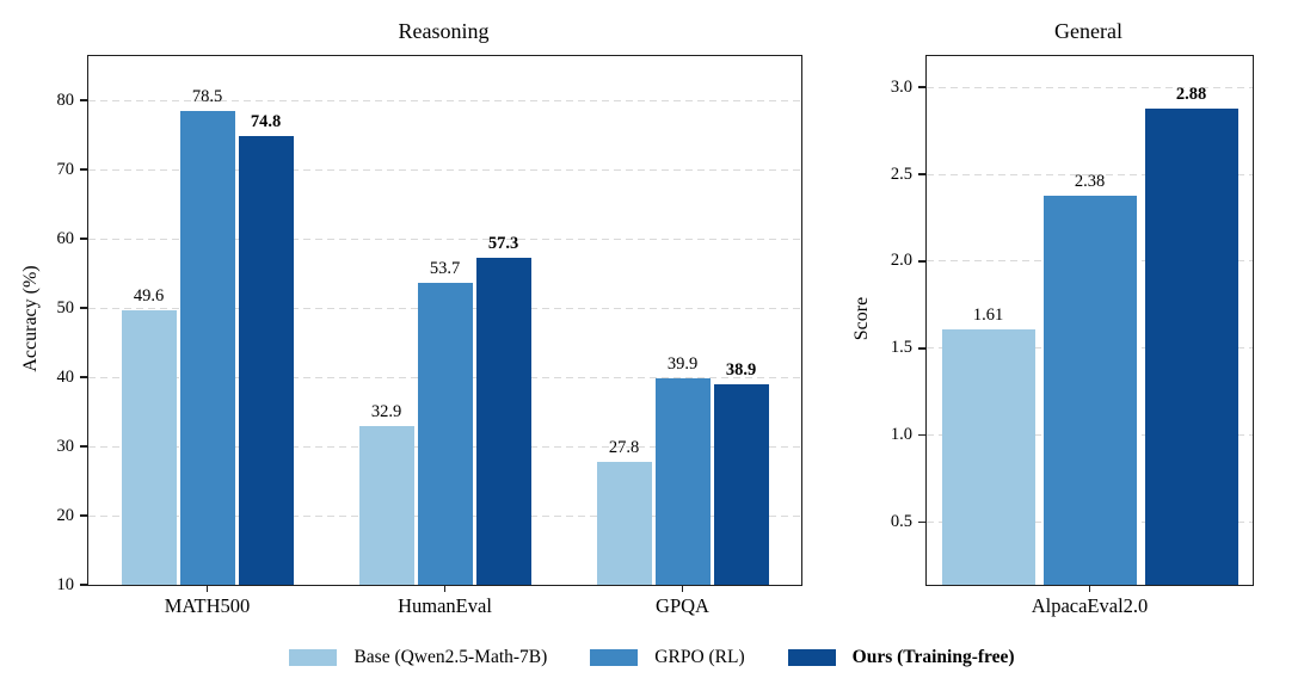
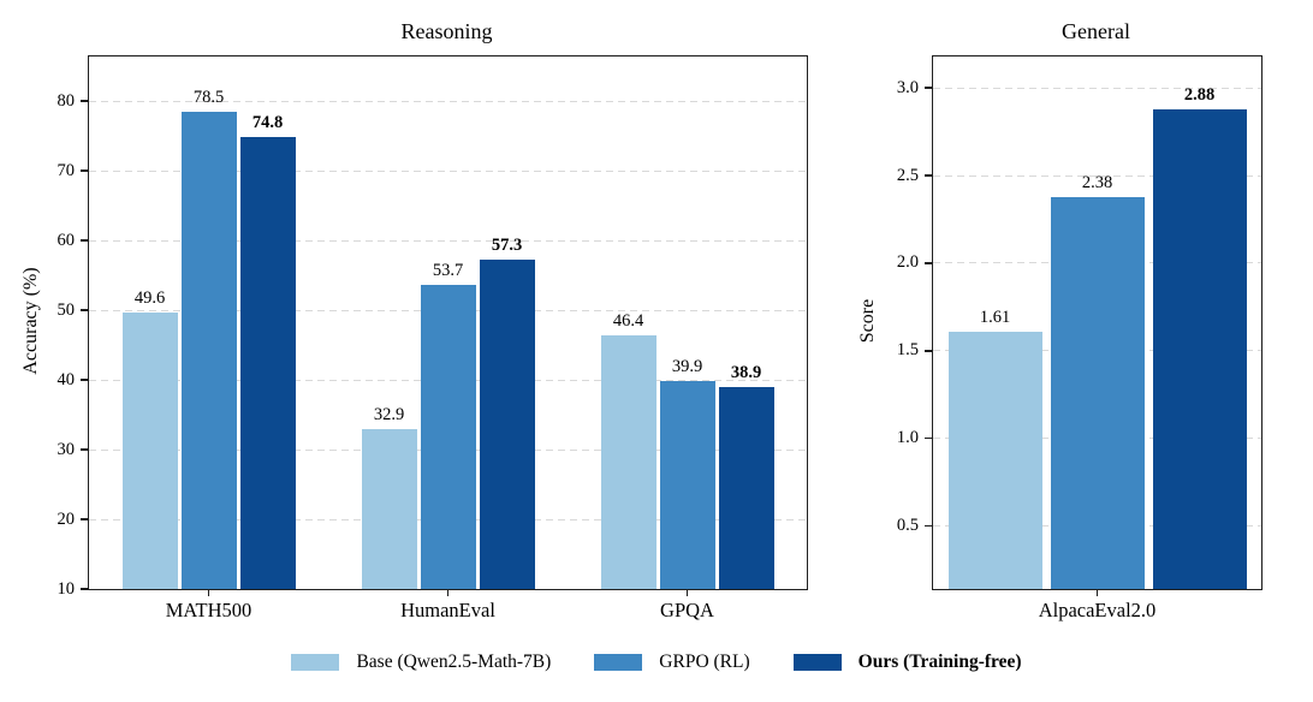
Reasoning/Base (Qwen2.5-Math-7B)/GPQA: 27.8 -> 46.4
